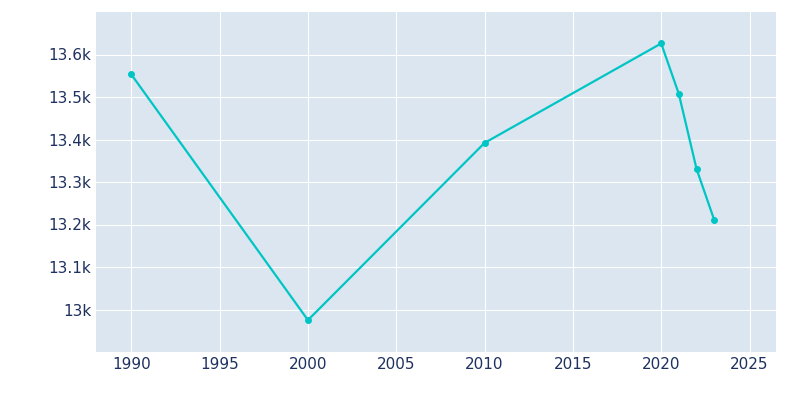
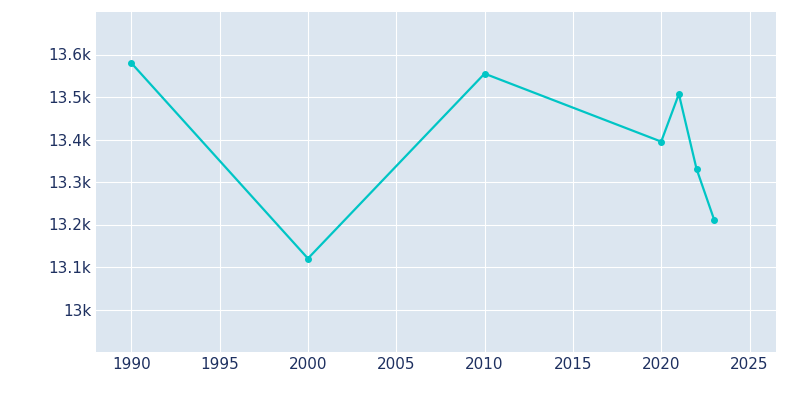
1990: 13.553k -> 13.580k
2000: 12.975k -> 13.120k
2010: 13.392k -> 13.555k
2020: 13.626k -> 13.395k
